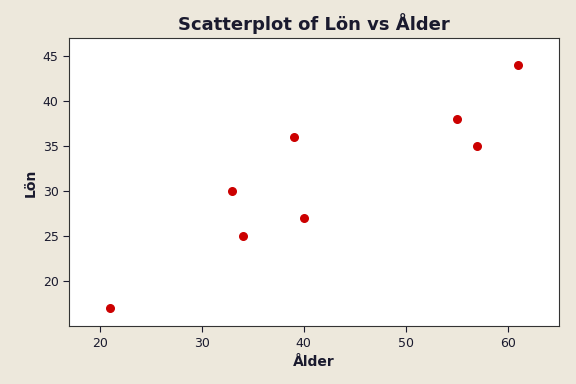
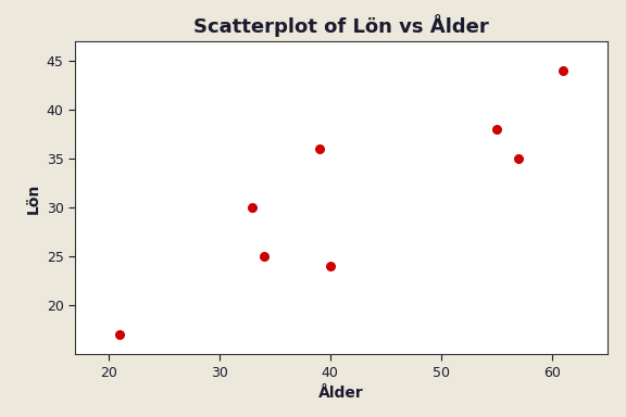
40: 27 -> 24
